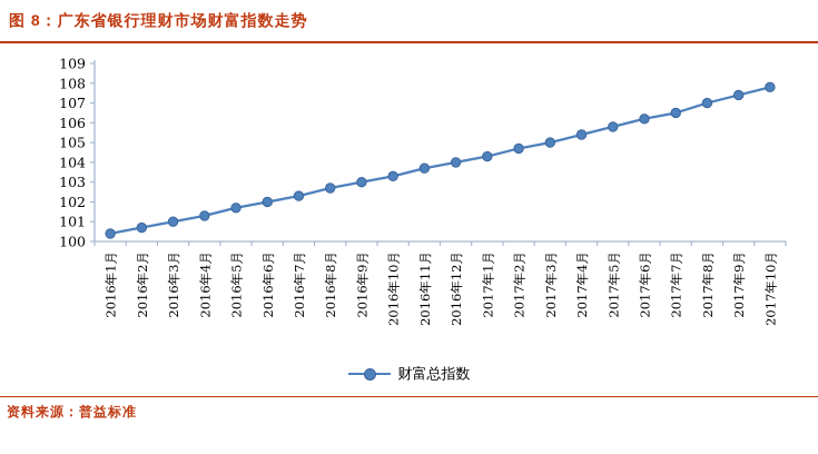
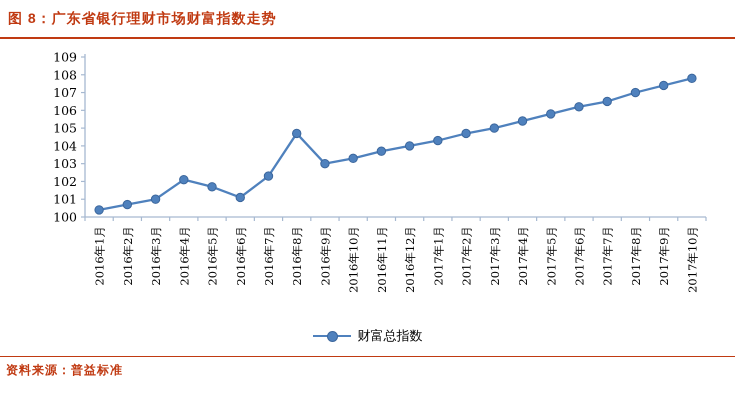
2016年4月: 101.3 -> 102.1
2016年6月: 102.0 -> 101.1
2016年8月: 102.7 -> 104.7
